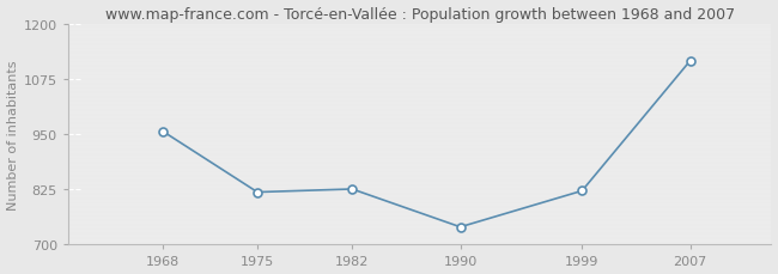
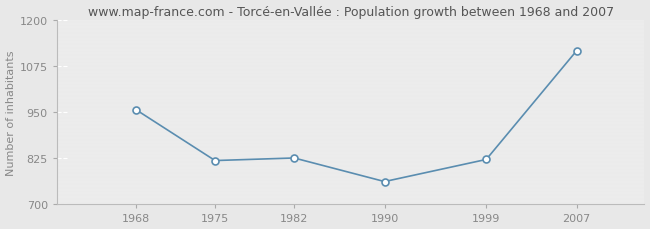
1990: 740 -> 762
